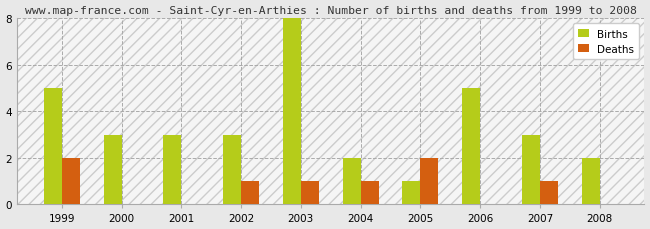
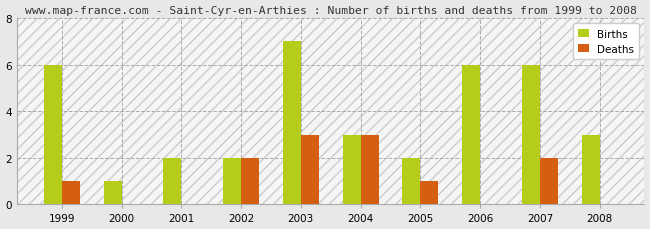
Births/1999: 5 -> 6
Deaths/1999: 2 -> 1
Births/2000: 3 -> 1
Births/2001: 3 -> 2
Births/2002: 3 -> 2
Deaths/2002: 1 -> 2
Births/2003: 8 -> 7
Deaths/2003: 1 -> 3
Births/2004: 2 -> 3
Deaths/2004: 1 -> 3
Births/2005: 1 -> 2
Deaths/2005: 2 -> 1
Births/2006: 5 -> 6
Births/2007: 3 -> 6
Deaths/2007: 1 -> 2
Births/2008: 2 -> 3
